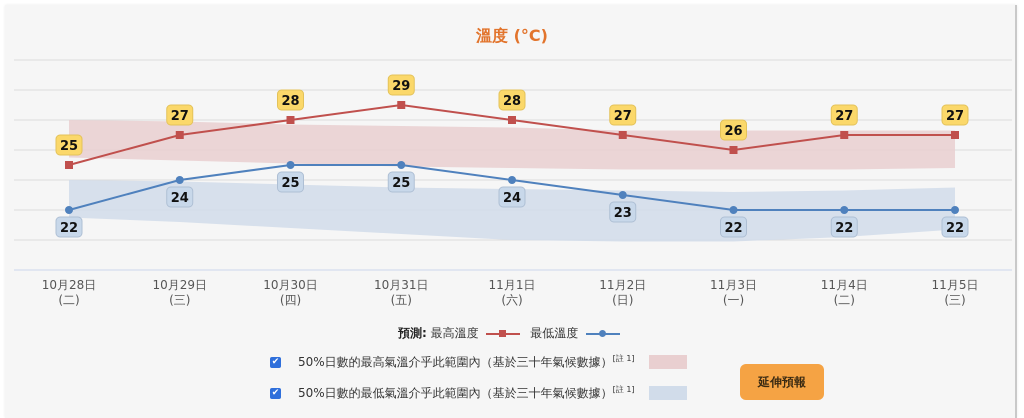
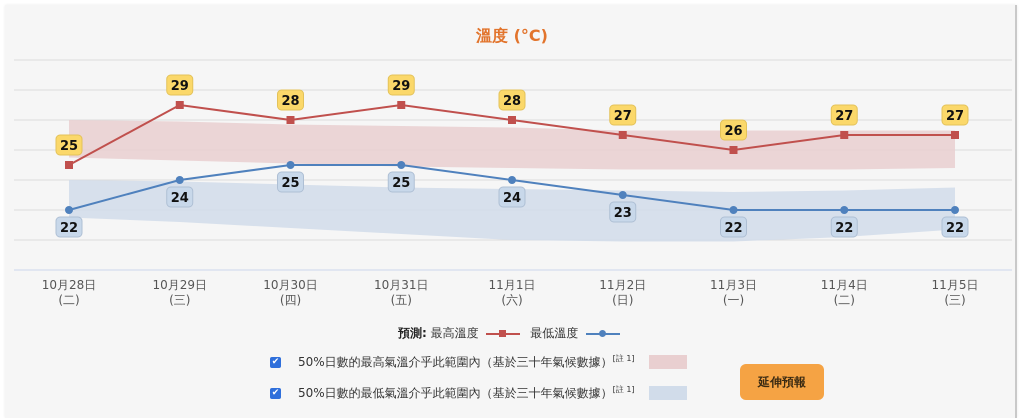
最高溫度/10月29日 (三): 27 -> 29
